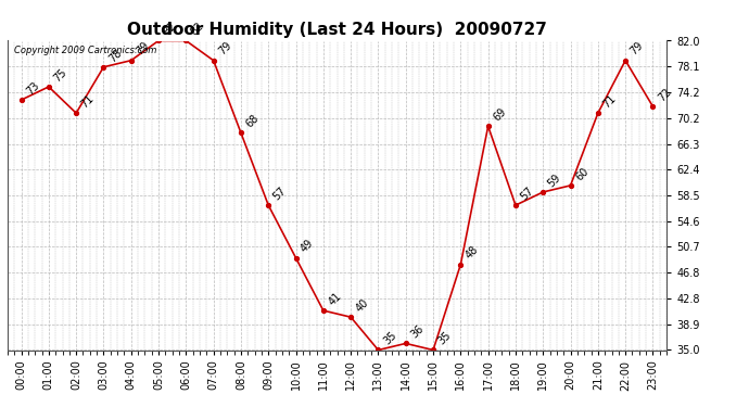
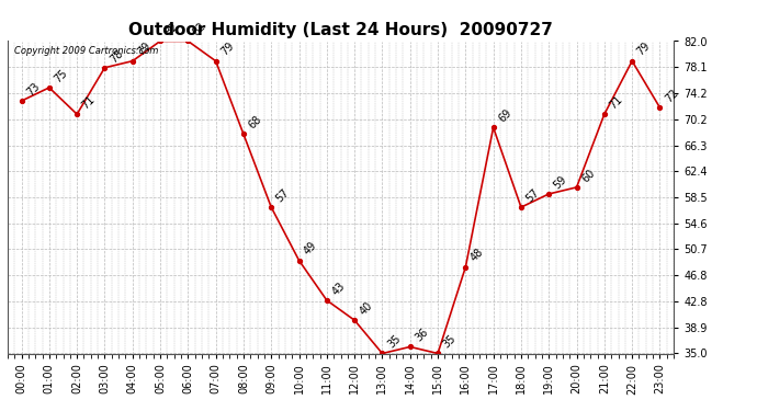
11:00: 41 -> 43
